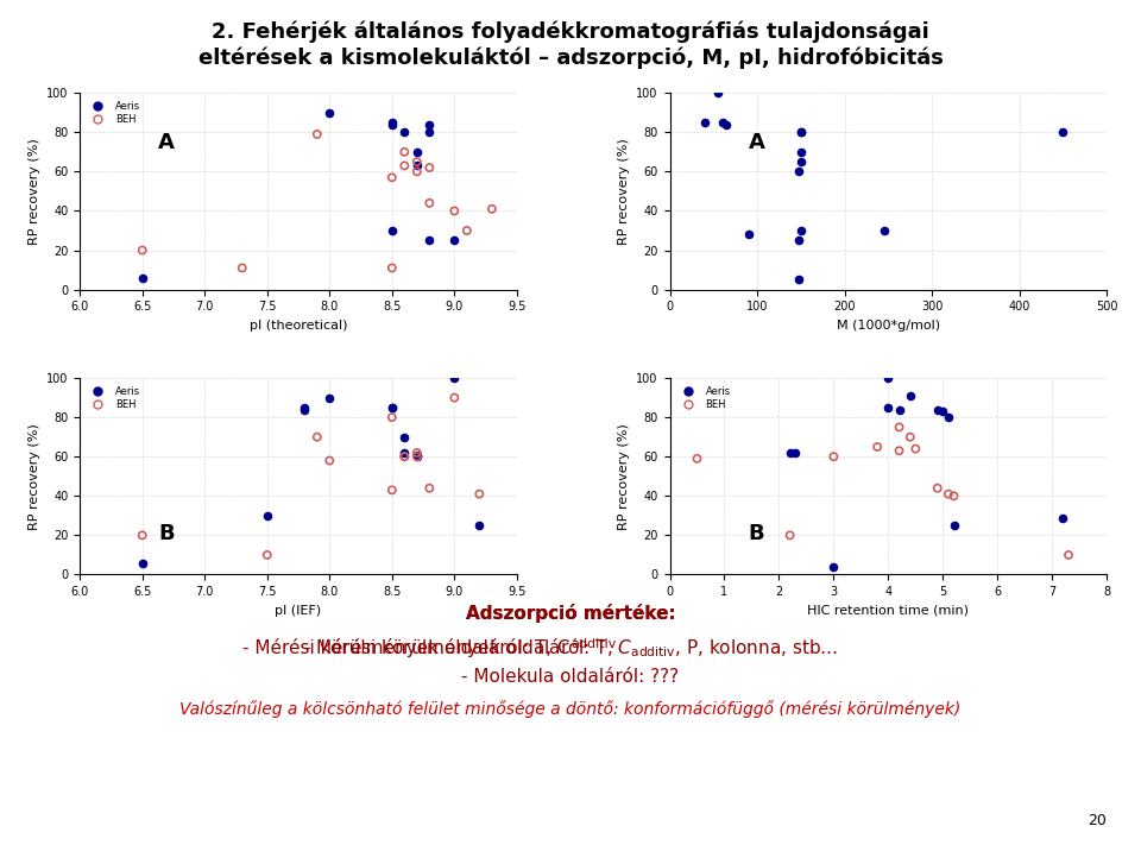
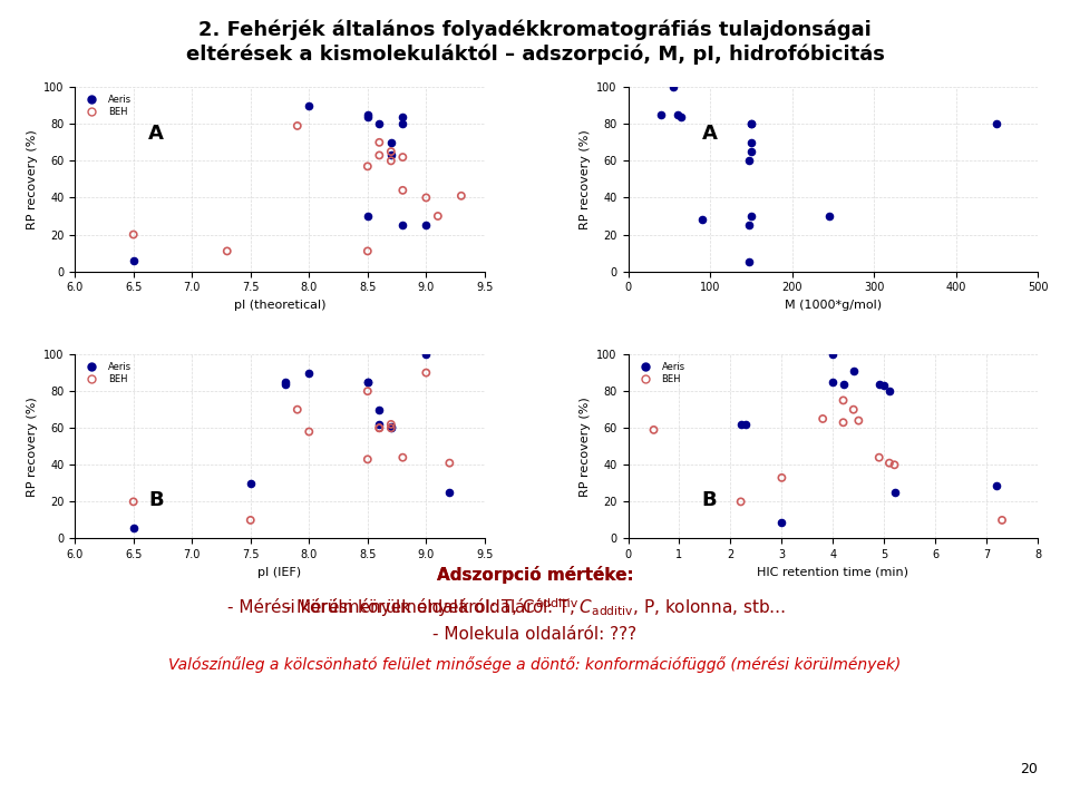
Aeris/3: 4 -> 9
BEH/3: 60 -> 33
